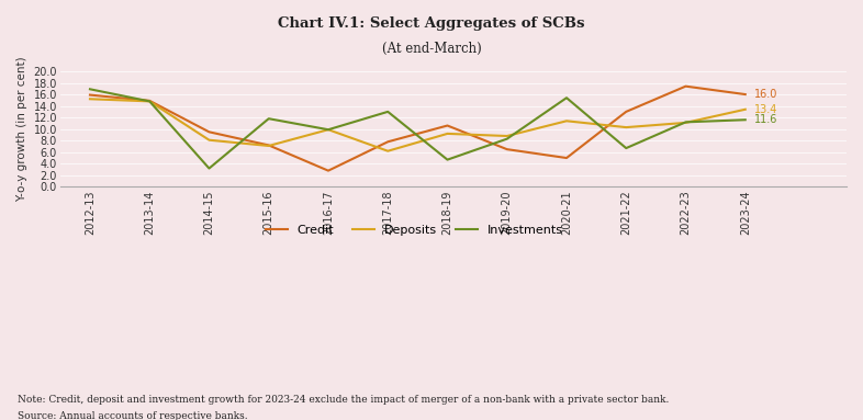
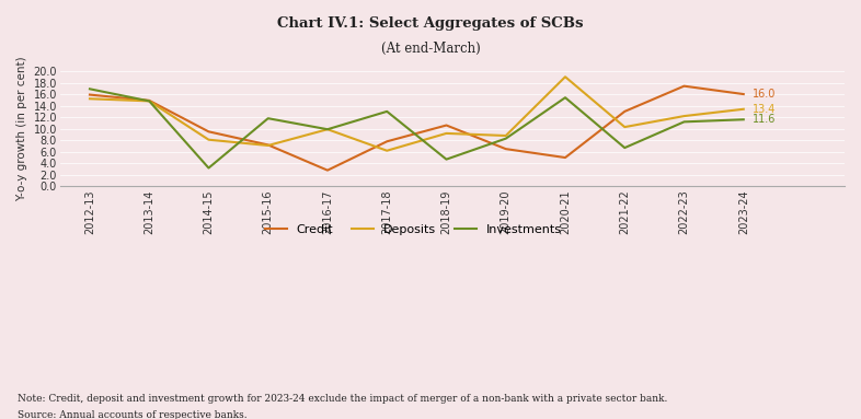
Deposits/2020-21: 11.4 -> 19.0
Deposits/2022-23: 11.1 -> 12.2
